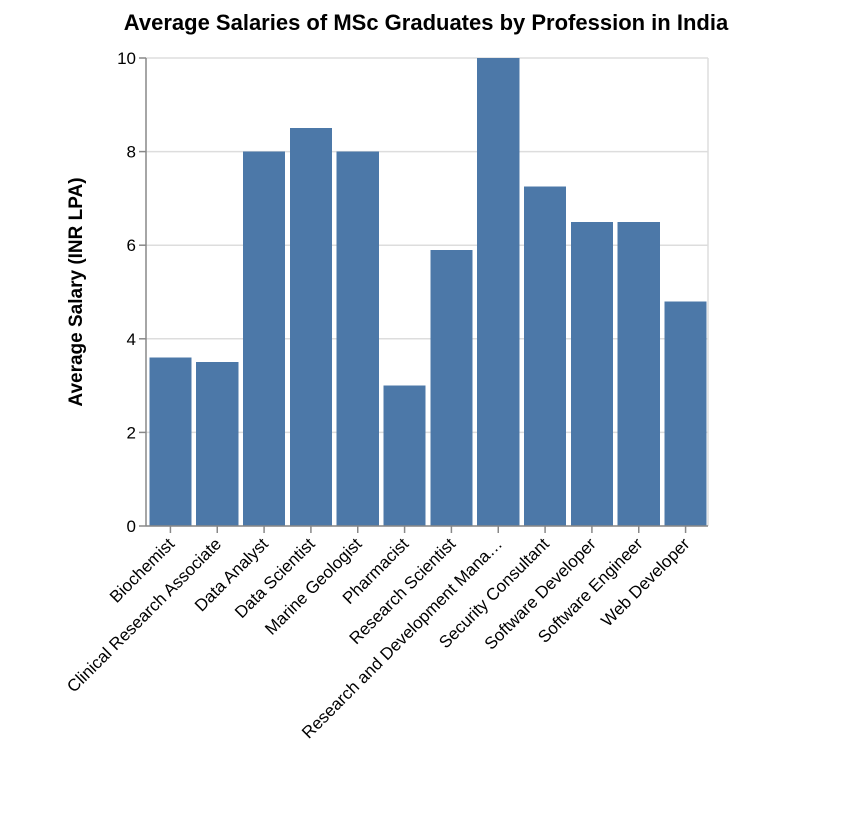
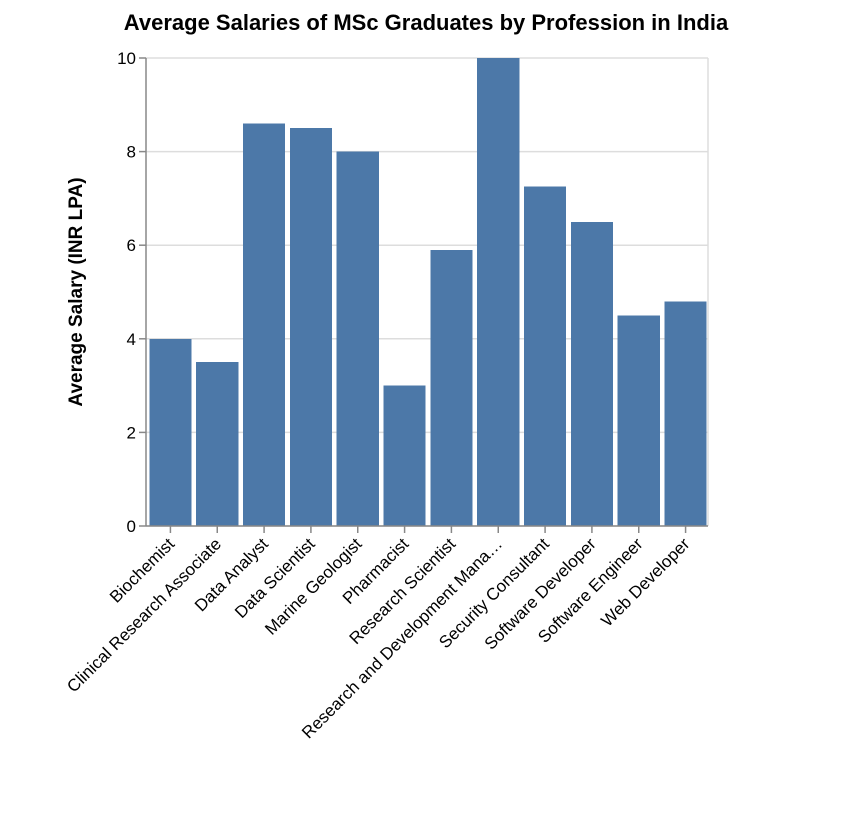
Biochemist: 3.6 -> 4.0
Data Analyst: 8.0 -> 8.6
Software Engineer: 6.5 -> 4.5
